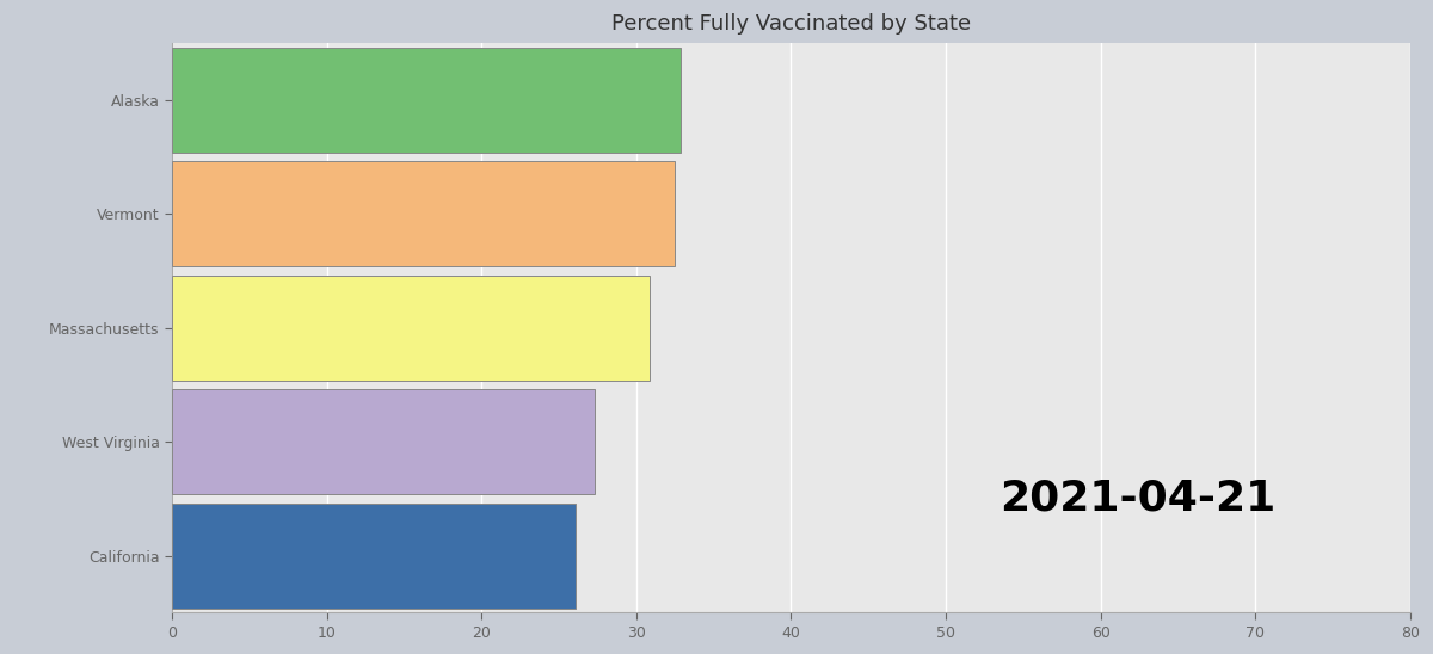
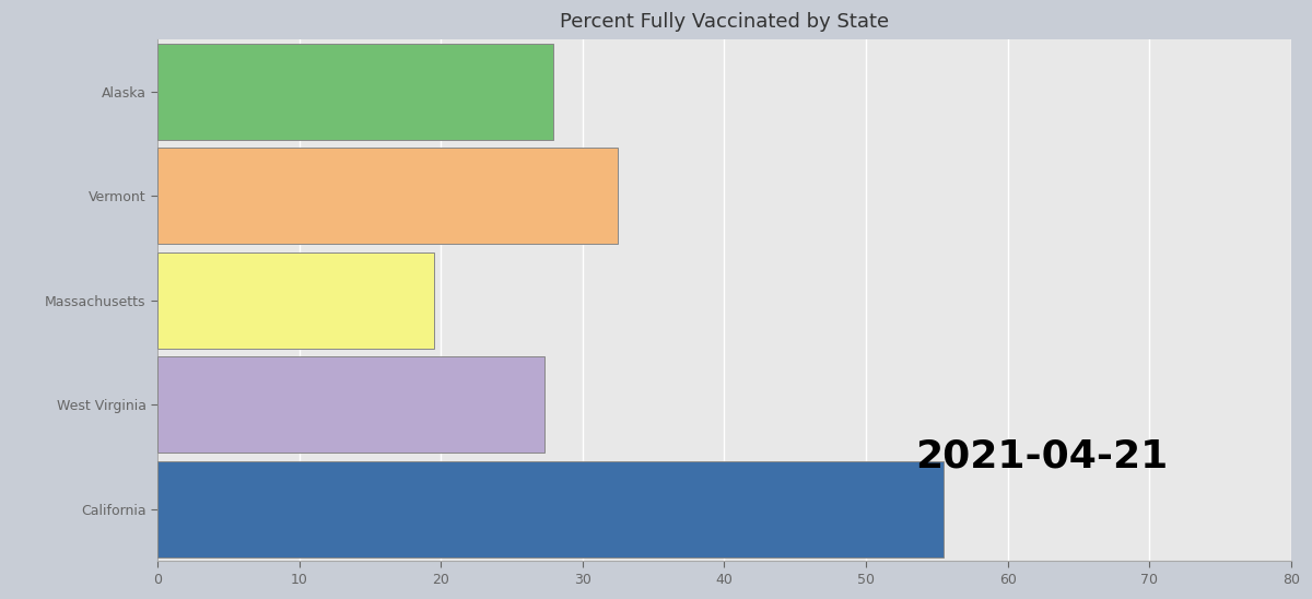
Alaska: 32.9 -> 27.9
Massachusetts: 30.9 -> 19.5
California: 26.1 -> 55.5
